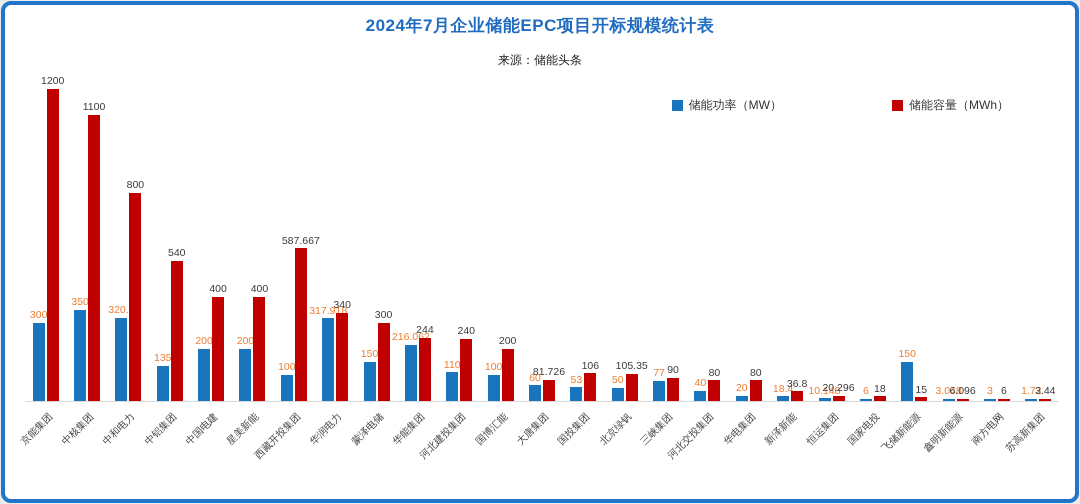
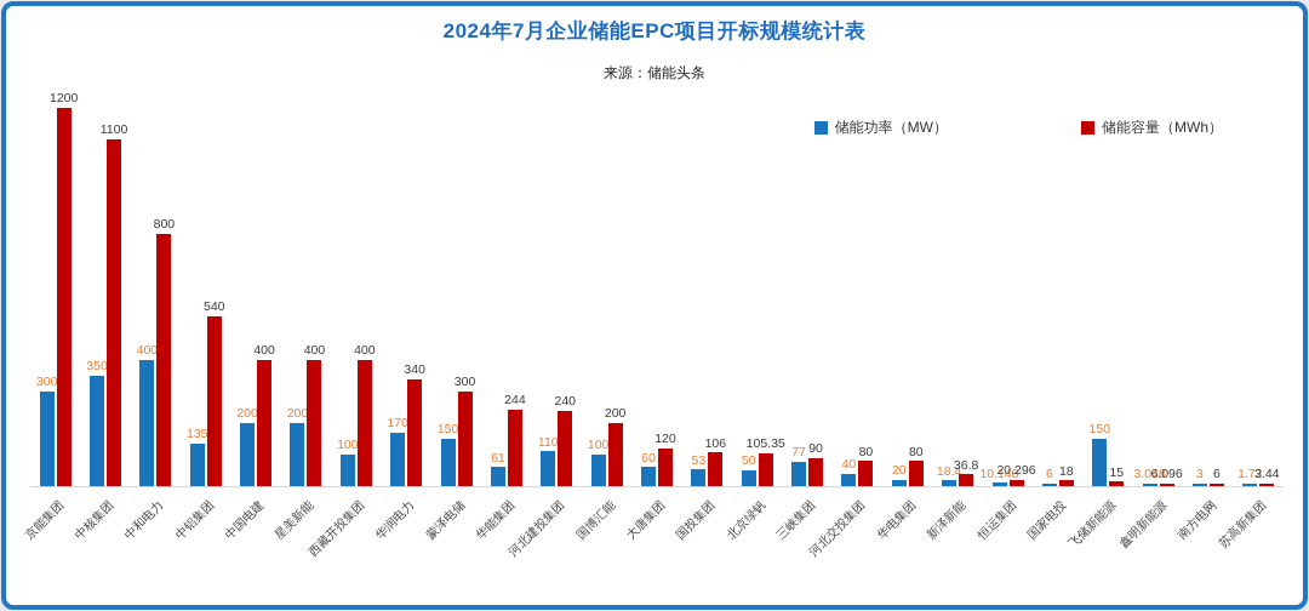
储能功率（MW）/中和电力: 320.5 -> 400
储能容量（MWh）/西藏开投集团: 587.667 -> 400
储能功率（MW）/华润电力: 317.918 -> 170
储能功率（MW）/华能集团: 216.062 -> 61
储能容量（MWh）/大唐集团: 81.726 -> 120
